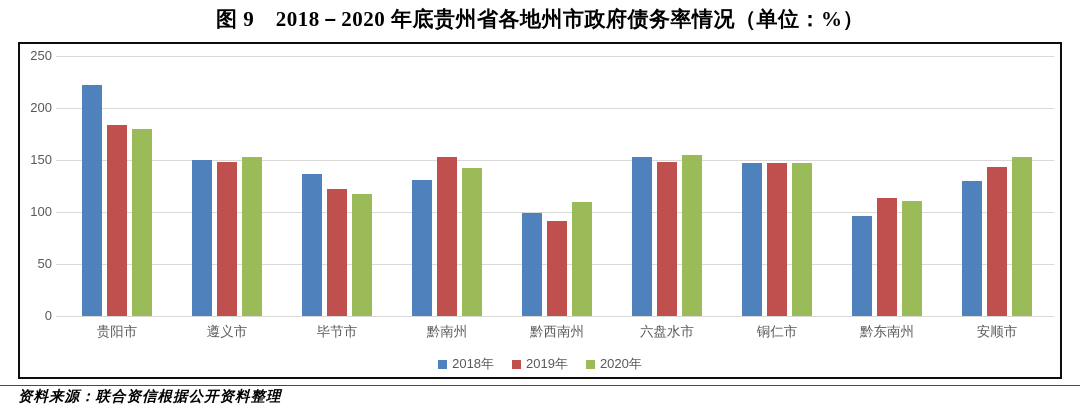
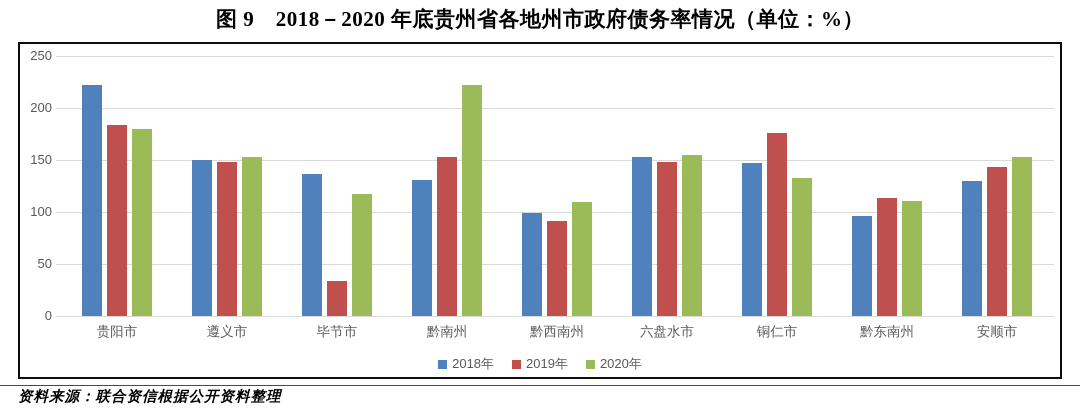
2019年/毕节市: 122 -> 34
2020年/黔南州: 142 -> 222
2019年/铜仁市: 147 -> 176
2020年/铜仁市: 147 -> 133
